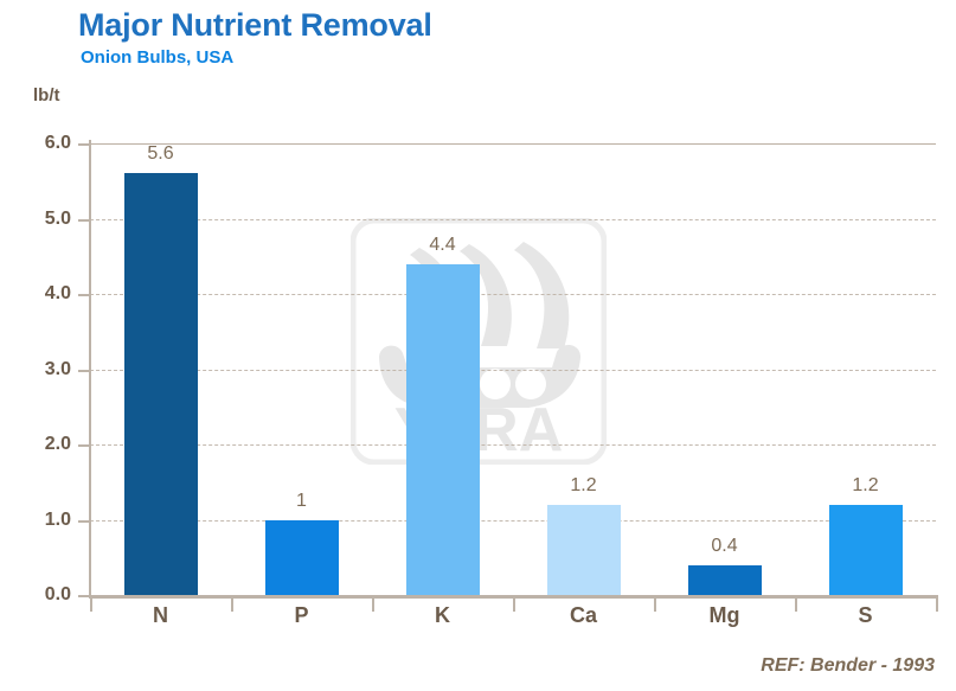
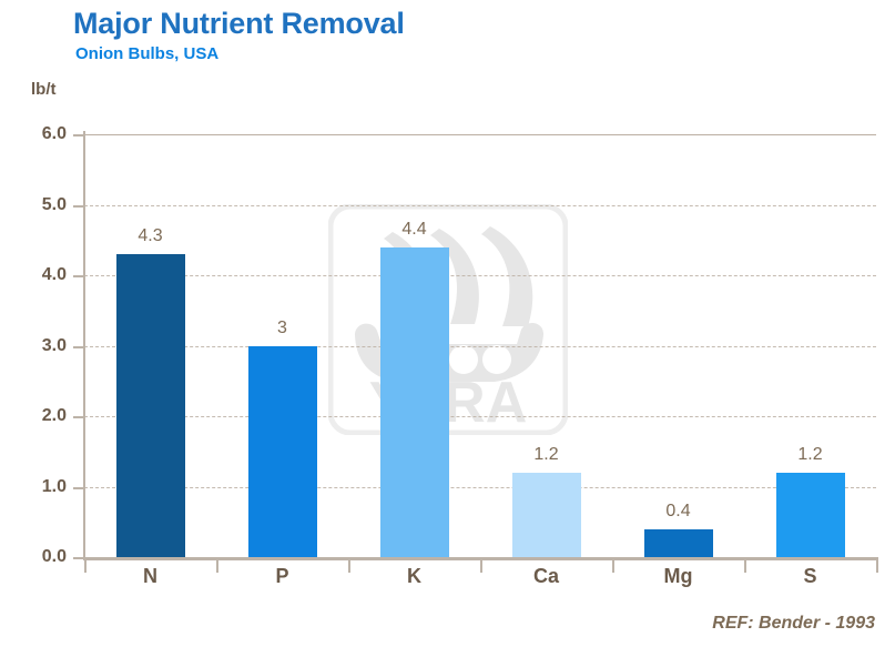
N: 5.6 -> 4.3
P: 1 -> 3
